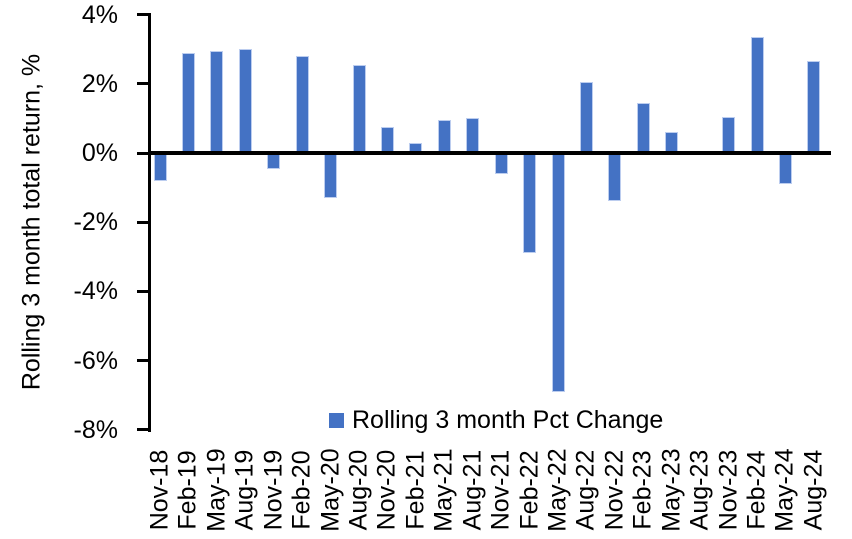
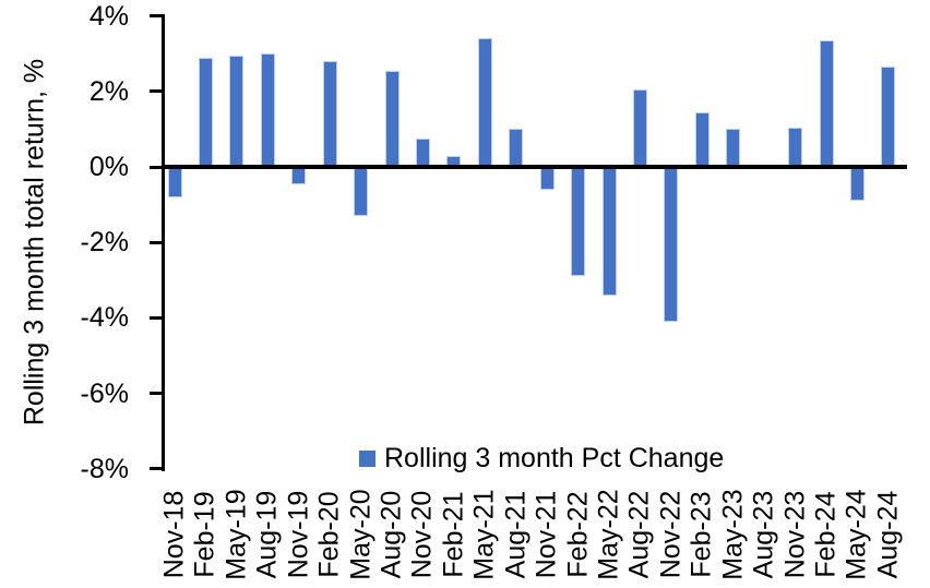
May-21: 0.9% -> 3.4%
May-22: -6.9% -> -3.4%
Nov-22: -1.4% -> -4.1%
May-23: 0.6% -> 1.0%
